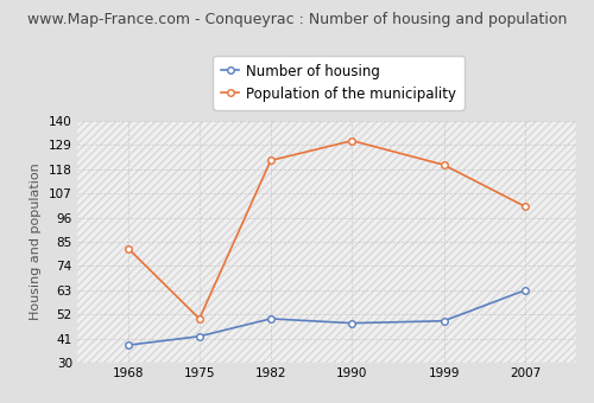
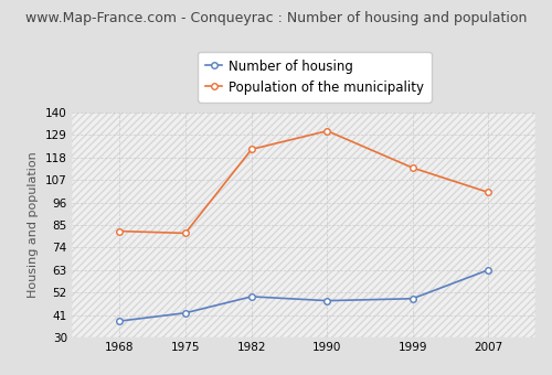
Population of the municipality/1975: 50 -> 81
Population of the municipality/1999: 120 -> 113
